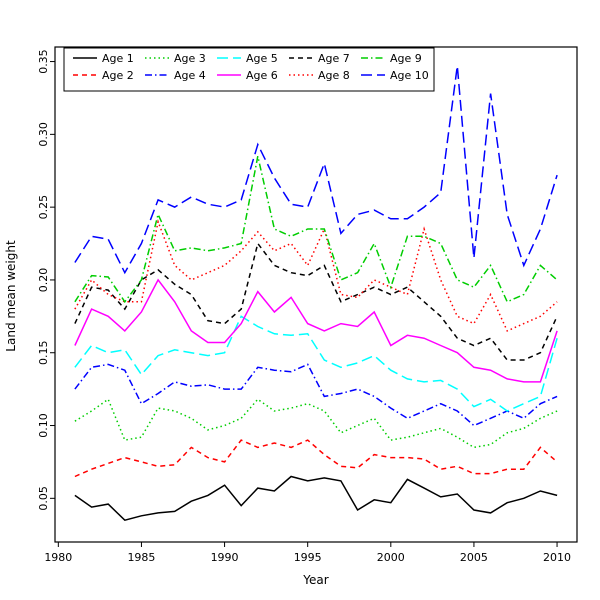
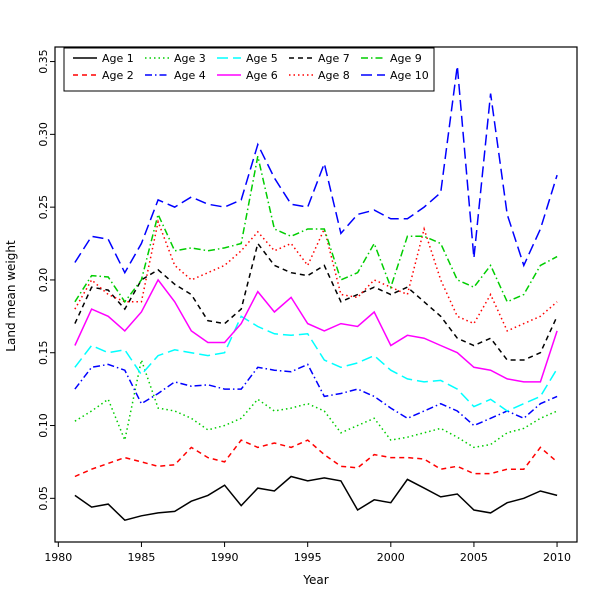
Age 3/1985: 0.092 -> 0.145
Age 5/2010: 0.160 -> 0.139
Age 9/2010: 0.200 -> 0.216
